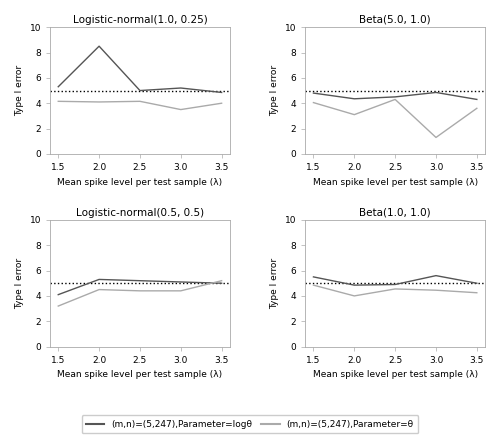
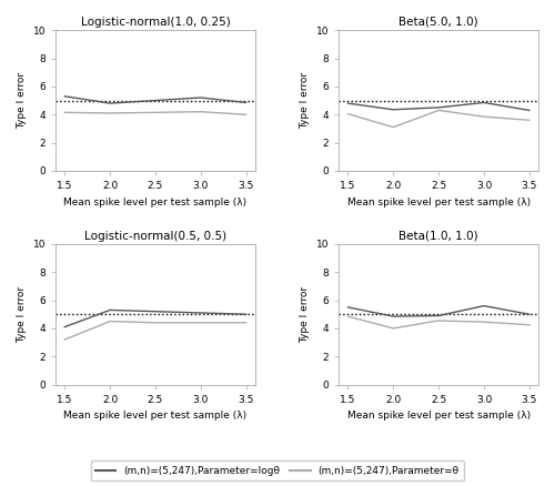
Logistic-normal(1.0, 0.25)/(m,n)=(5,247),Parameter=logθ/2.0: 8.5 -> 4.8
Logistic-normal(1.0, 0.25)/(m,n)=(5,247),Parameter=θ/3.0: 3.5 -> 4.2
Beta(5.0, 1.0)/(m,n)=(5,247),Parameter=θ/3.0: 1.3 -> 3.9
Logistic-normal(0.5, 0.5)/(m,n)=(5,247),Parameter=θ/3.5: 5.2 -> 4.4
